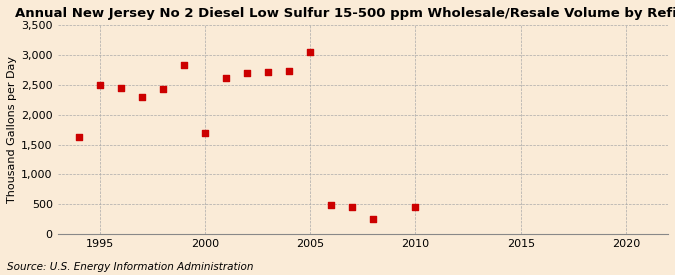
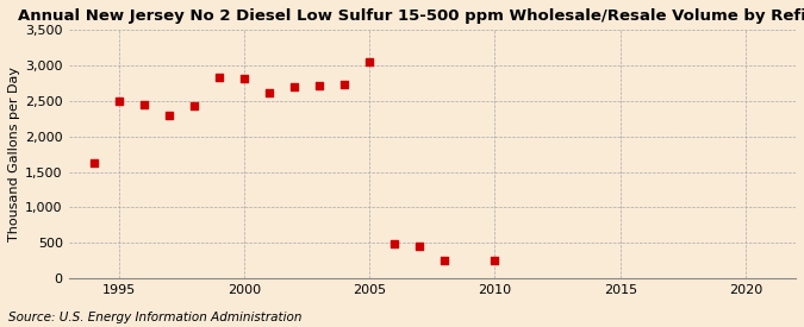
2000: 1,700 -> 2,820
2010: 460 -> 250
